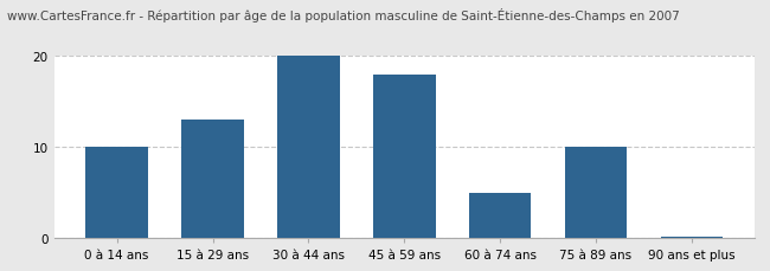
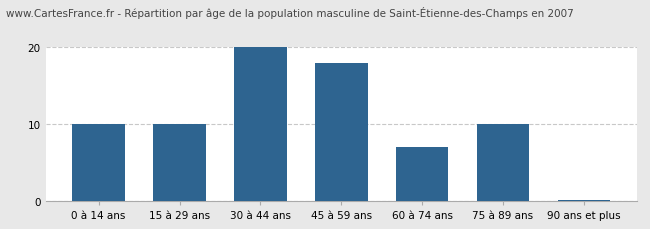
15 à 29 ans: 13.0 -> 10.0
60 à 74 ans: 5.0 -> 7.0
